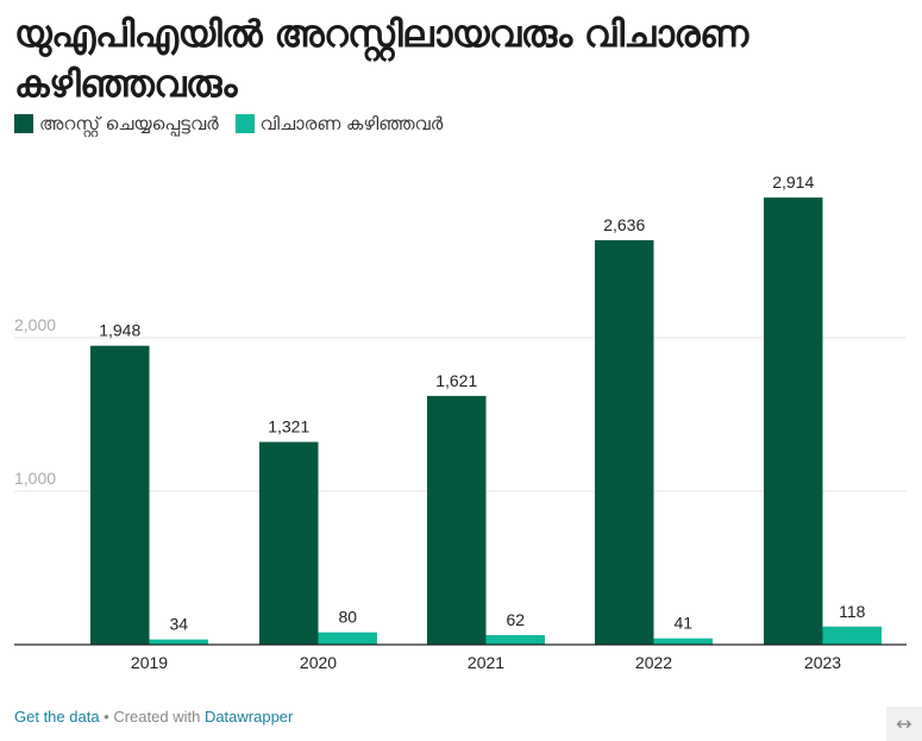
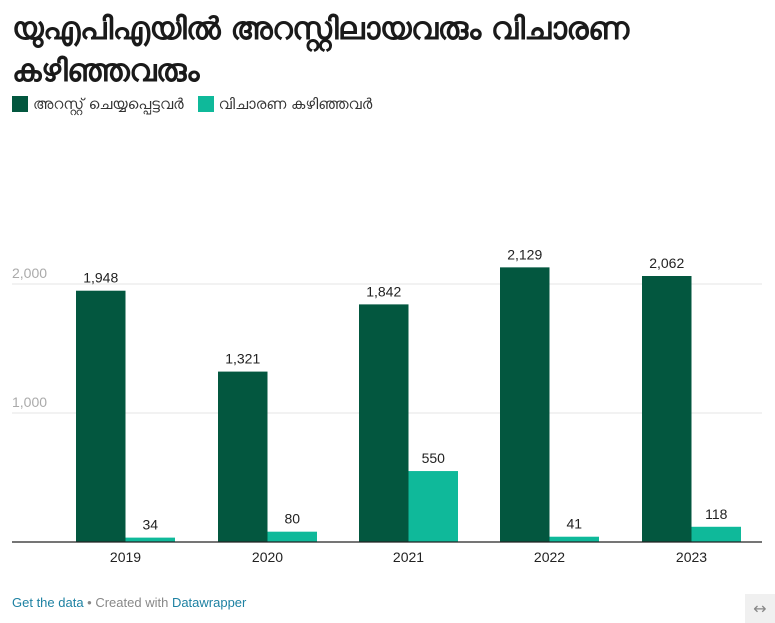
അറസ്റ്റ് ചെയ്യപ്പെട്ടവർ/2021: 1,621 -> 1,842
വിചാരണ കഴിഞ്ഞവർ/2021: 62 -> 550
അറസ്റ്റ് ചെയ്യപ്പെട്ടവർ/2022: 2,636 -> 2,129
അറസ്റ്റ് ചെയ്യപ്പെട്ടവർ/2023: 2,914 -> 2,062
